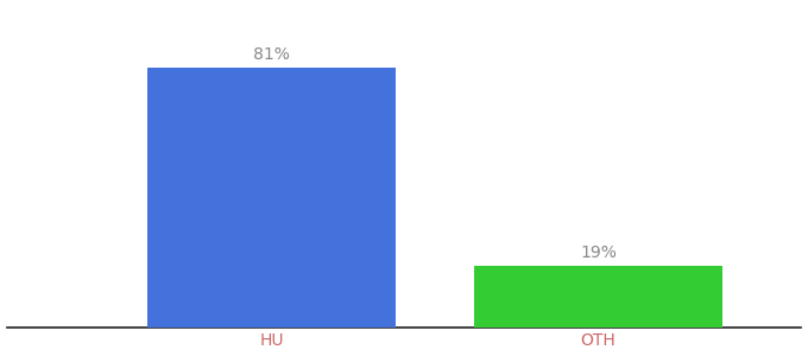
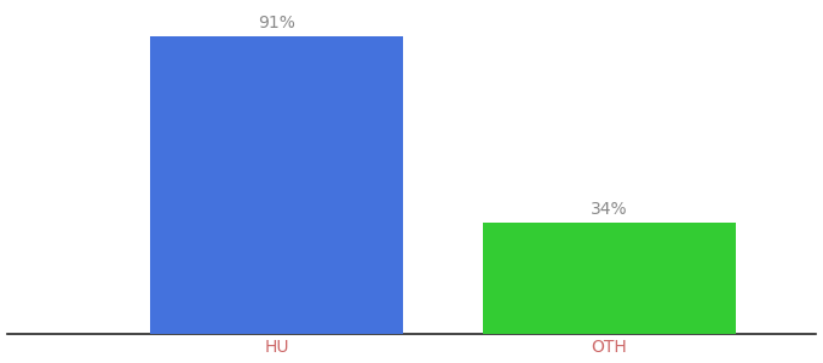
HU: 81% -> 91%
OTH: 19% -> 34%
